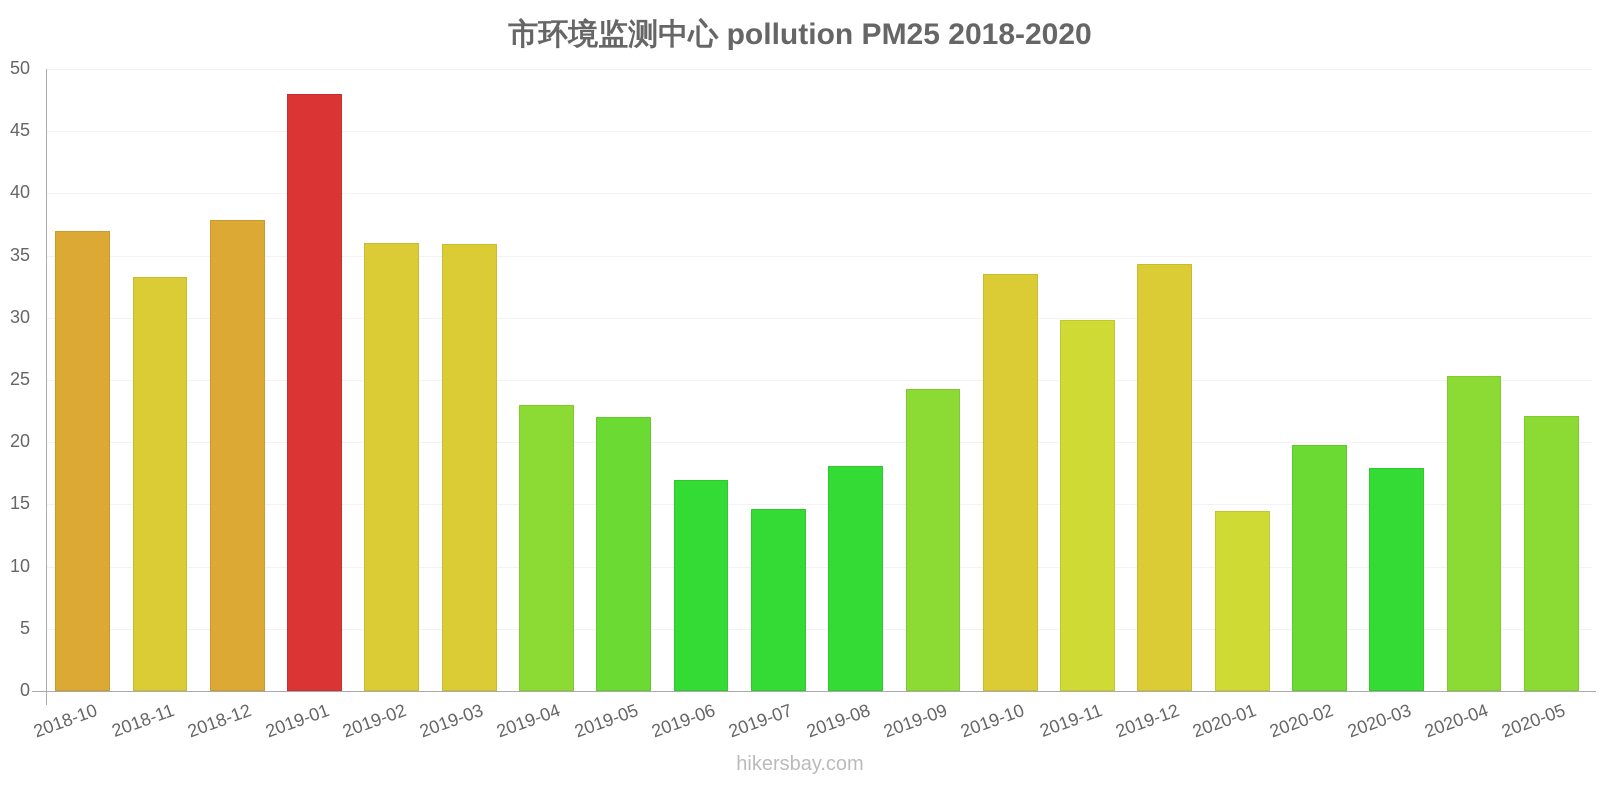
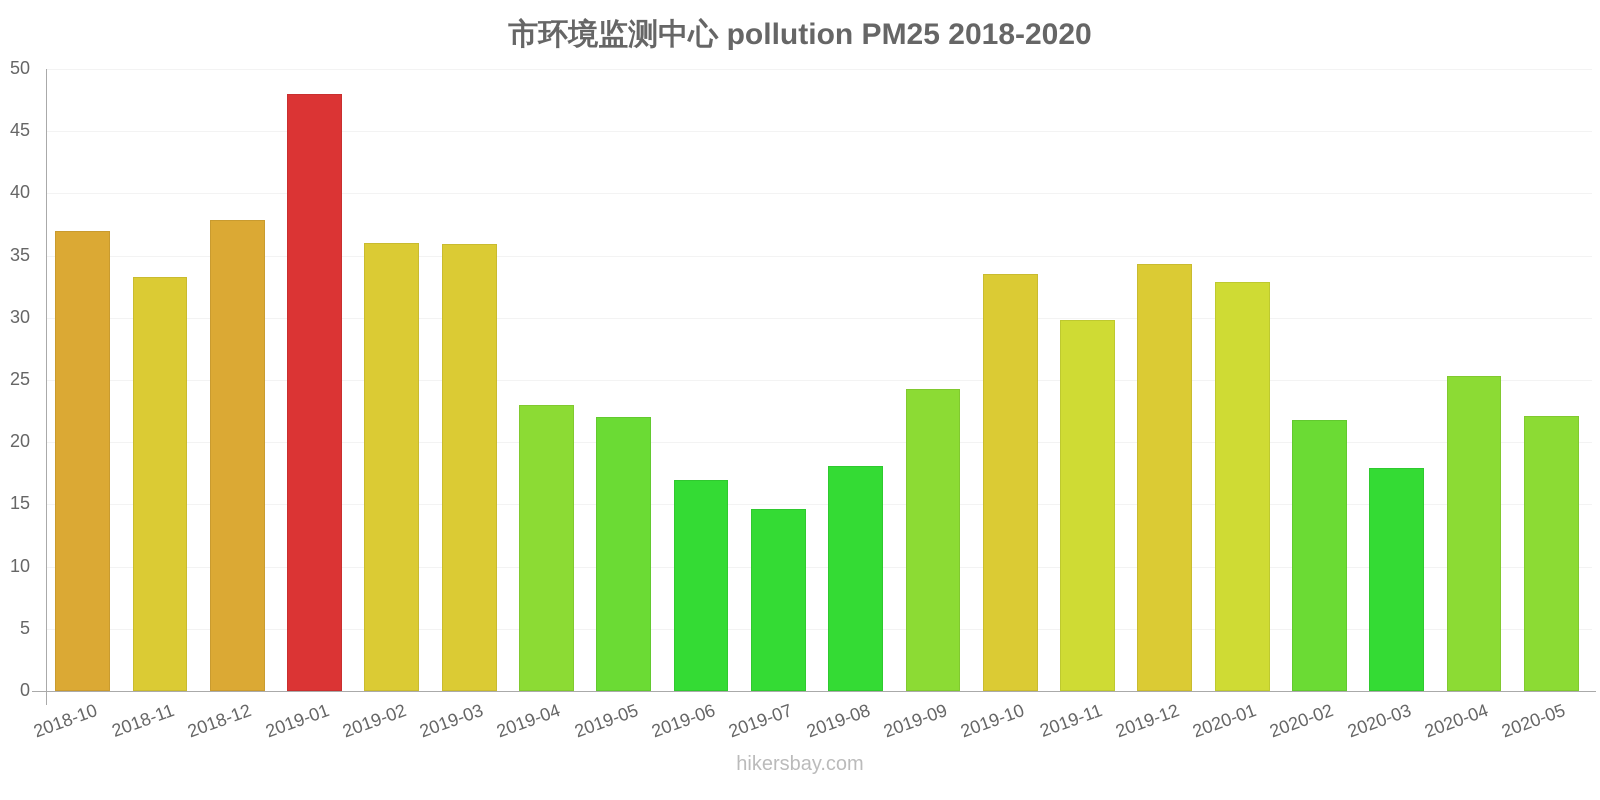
2020-01: 14.5 -> 32.9
2020-02: 19.8 -> 21.8
